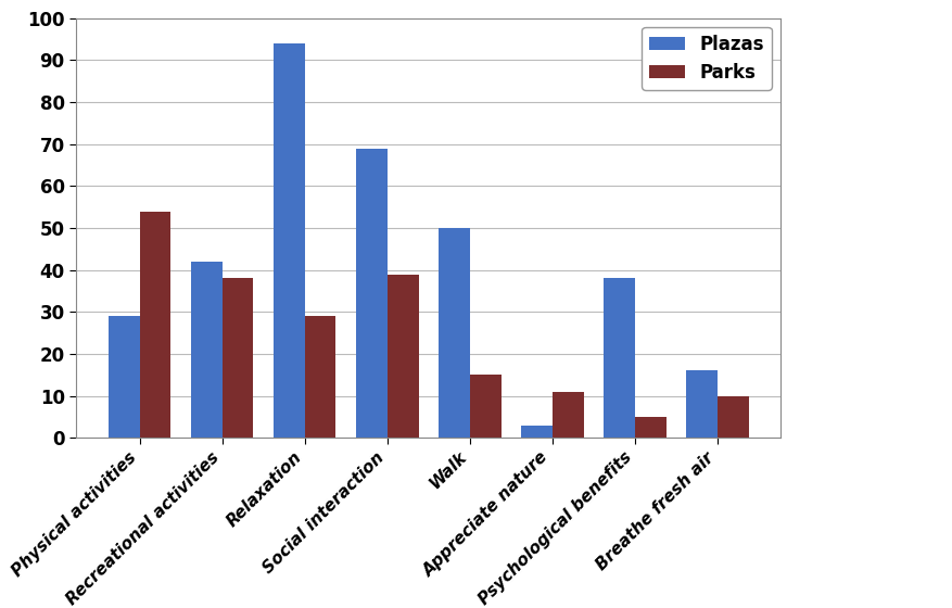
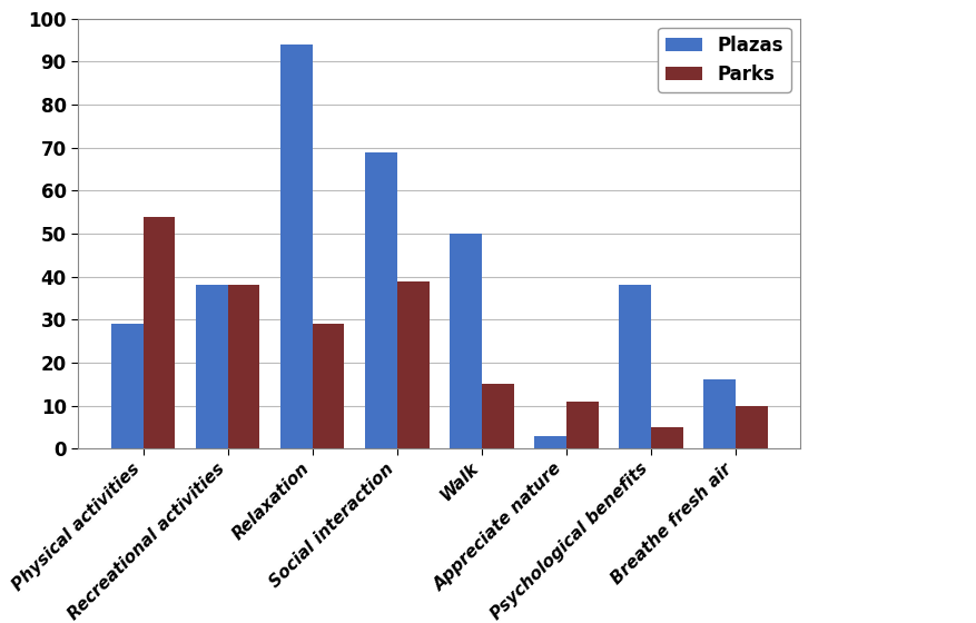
Plazas/Recreational activities: 42 -> 38
